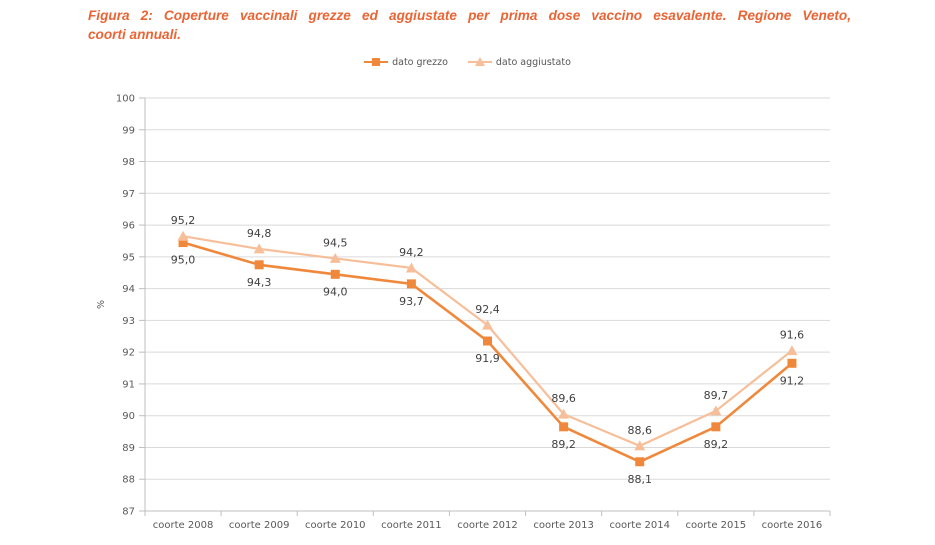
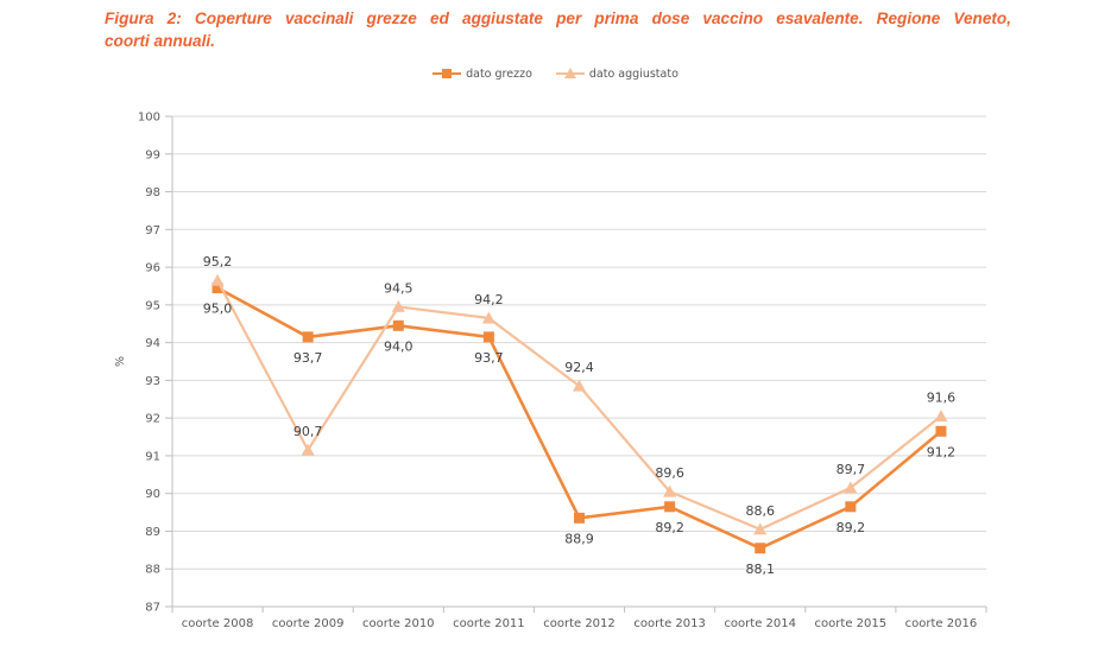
dato grezzo/coorte 2009: 94,3 -> 93,7
dato aggiustato/coorte 2009: 94,8 -> 90,7
dato grezzo/coorte 2012: 91,9 -> 88,9
